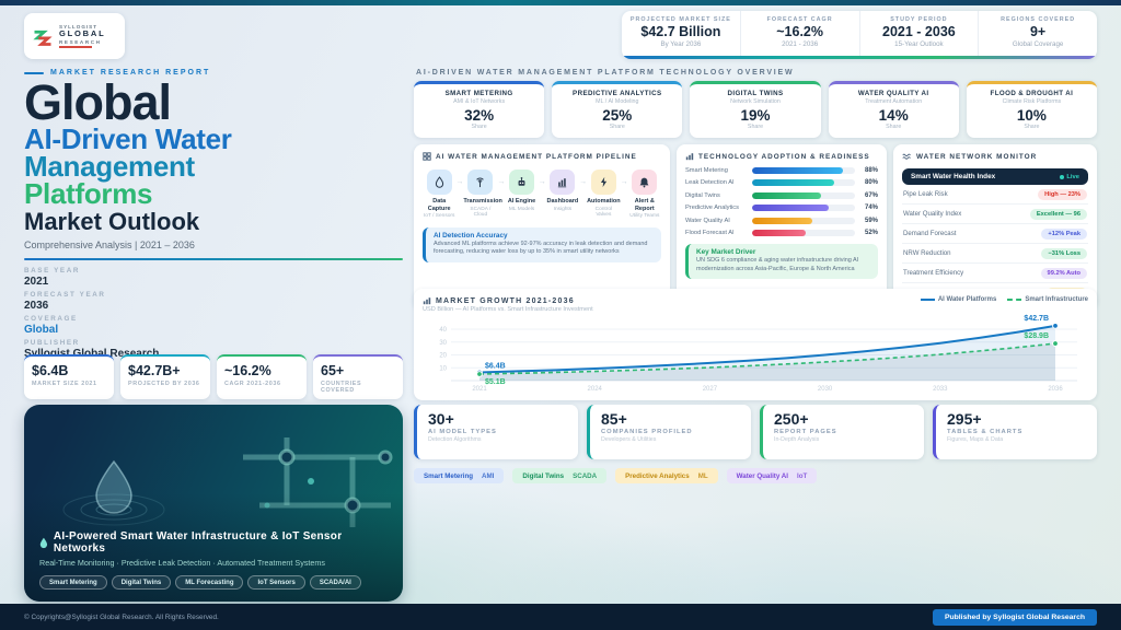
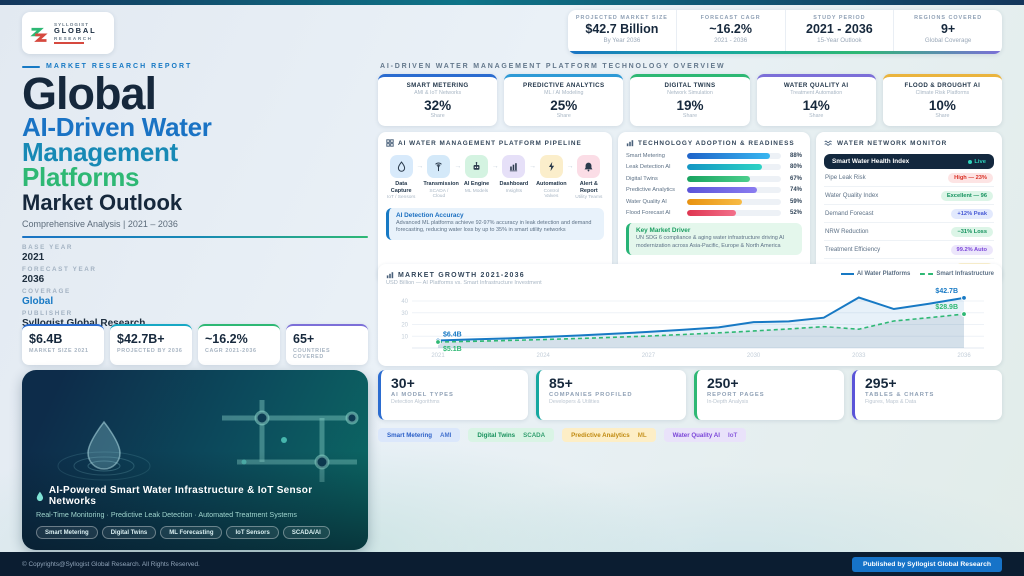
AI Water Platforms/2030: 20 -> 22
AI Water Platforms/2033: 29 -> 43
Smart Infrastructure/2033: 20 -> 16
